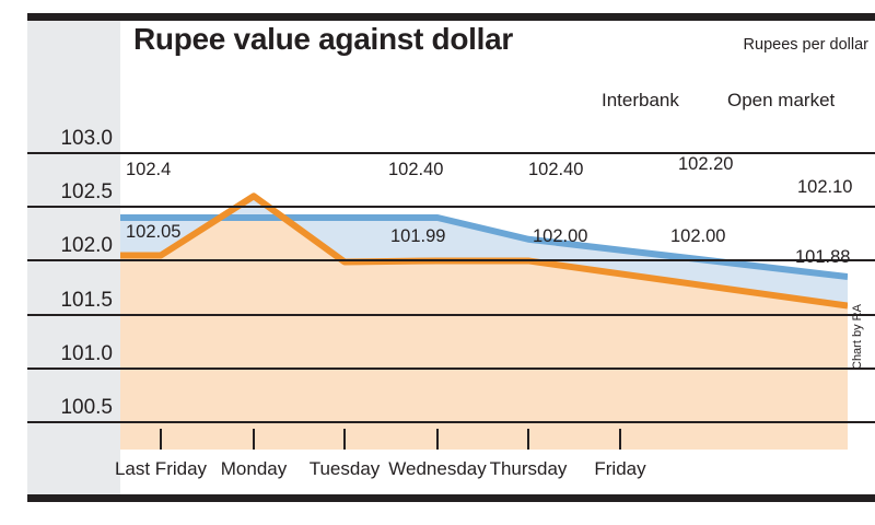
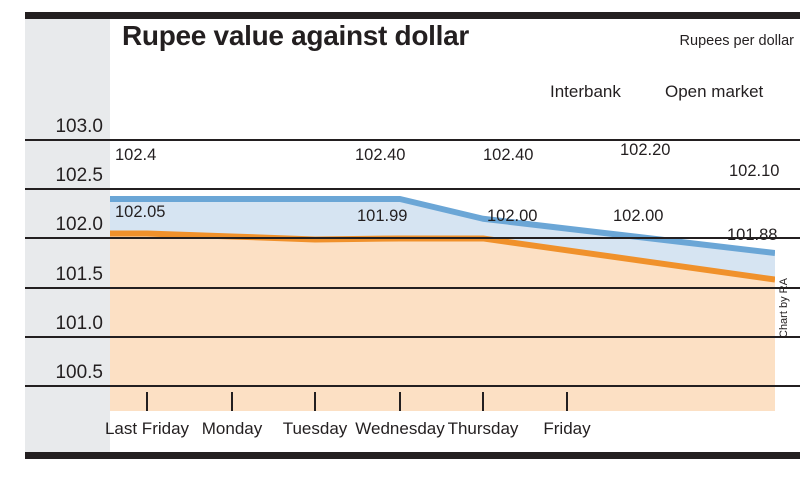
Open market/Monday: 102.6 -> 102.0
